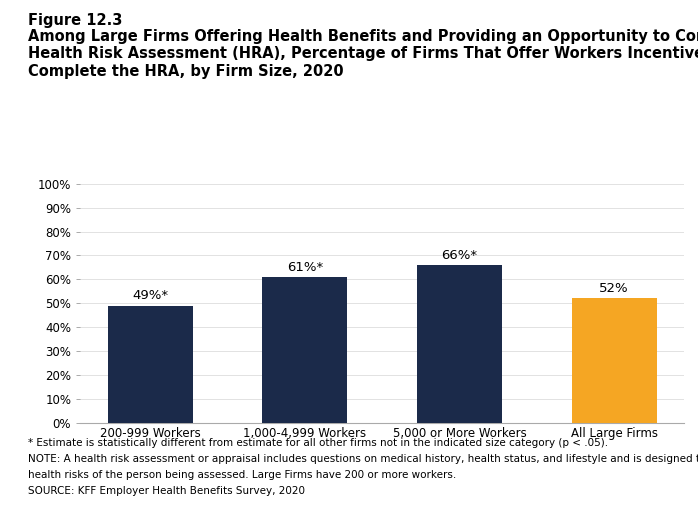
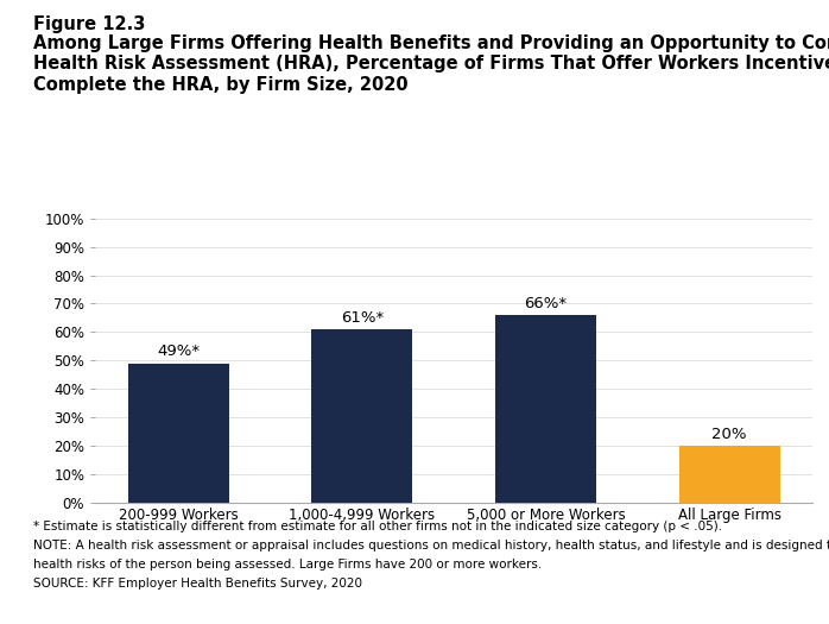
All Large Firms: 52% -> 20%
